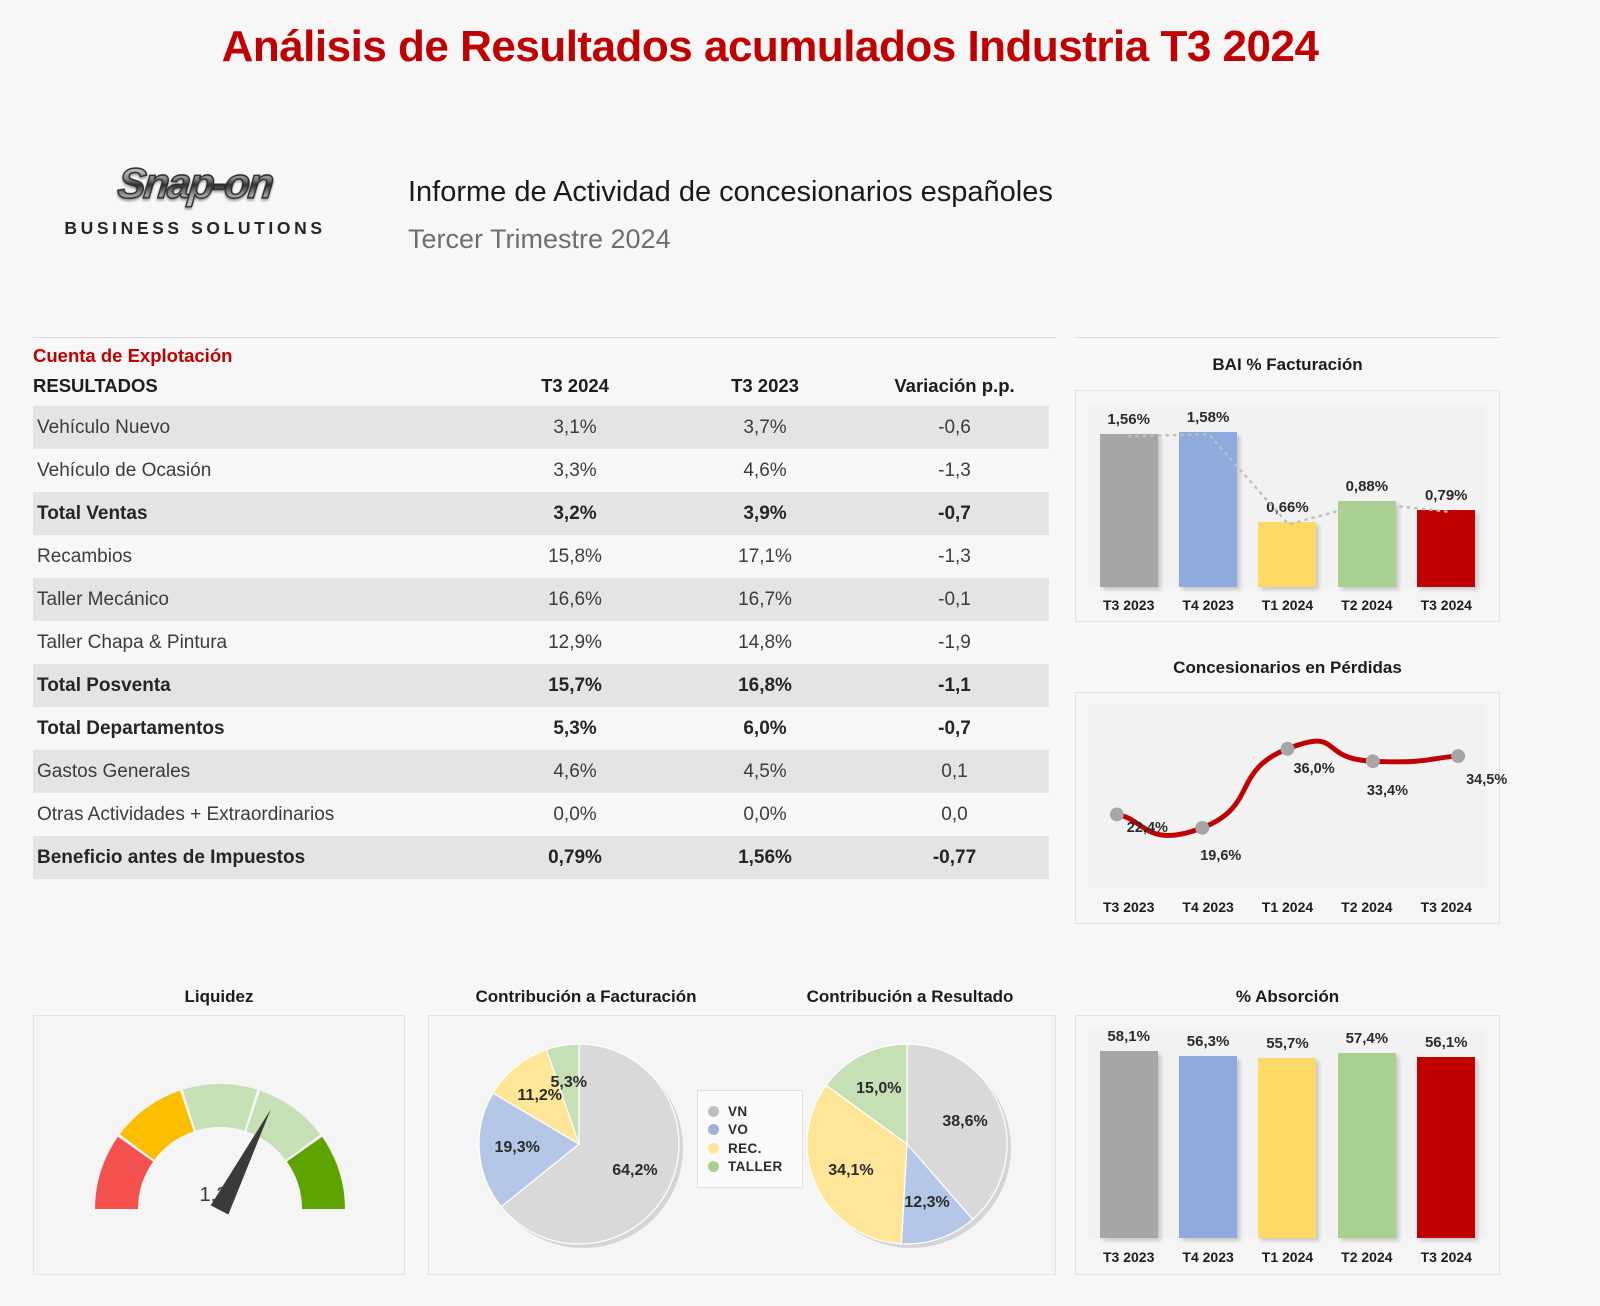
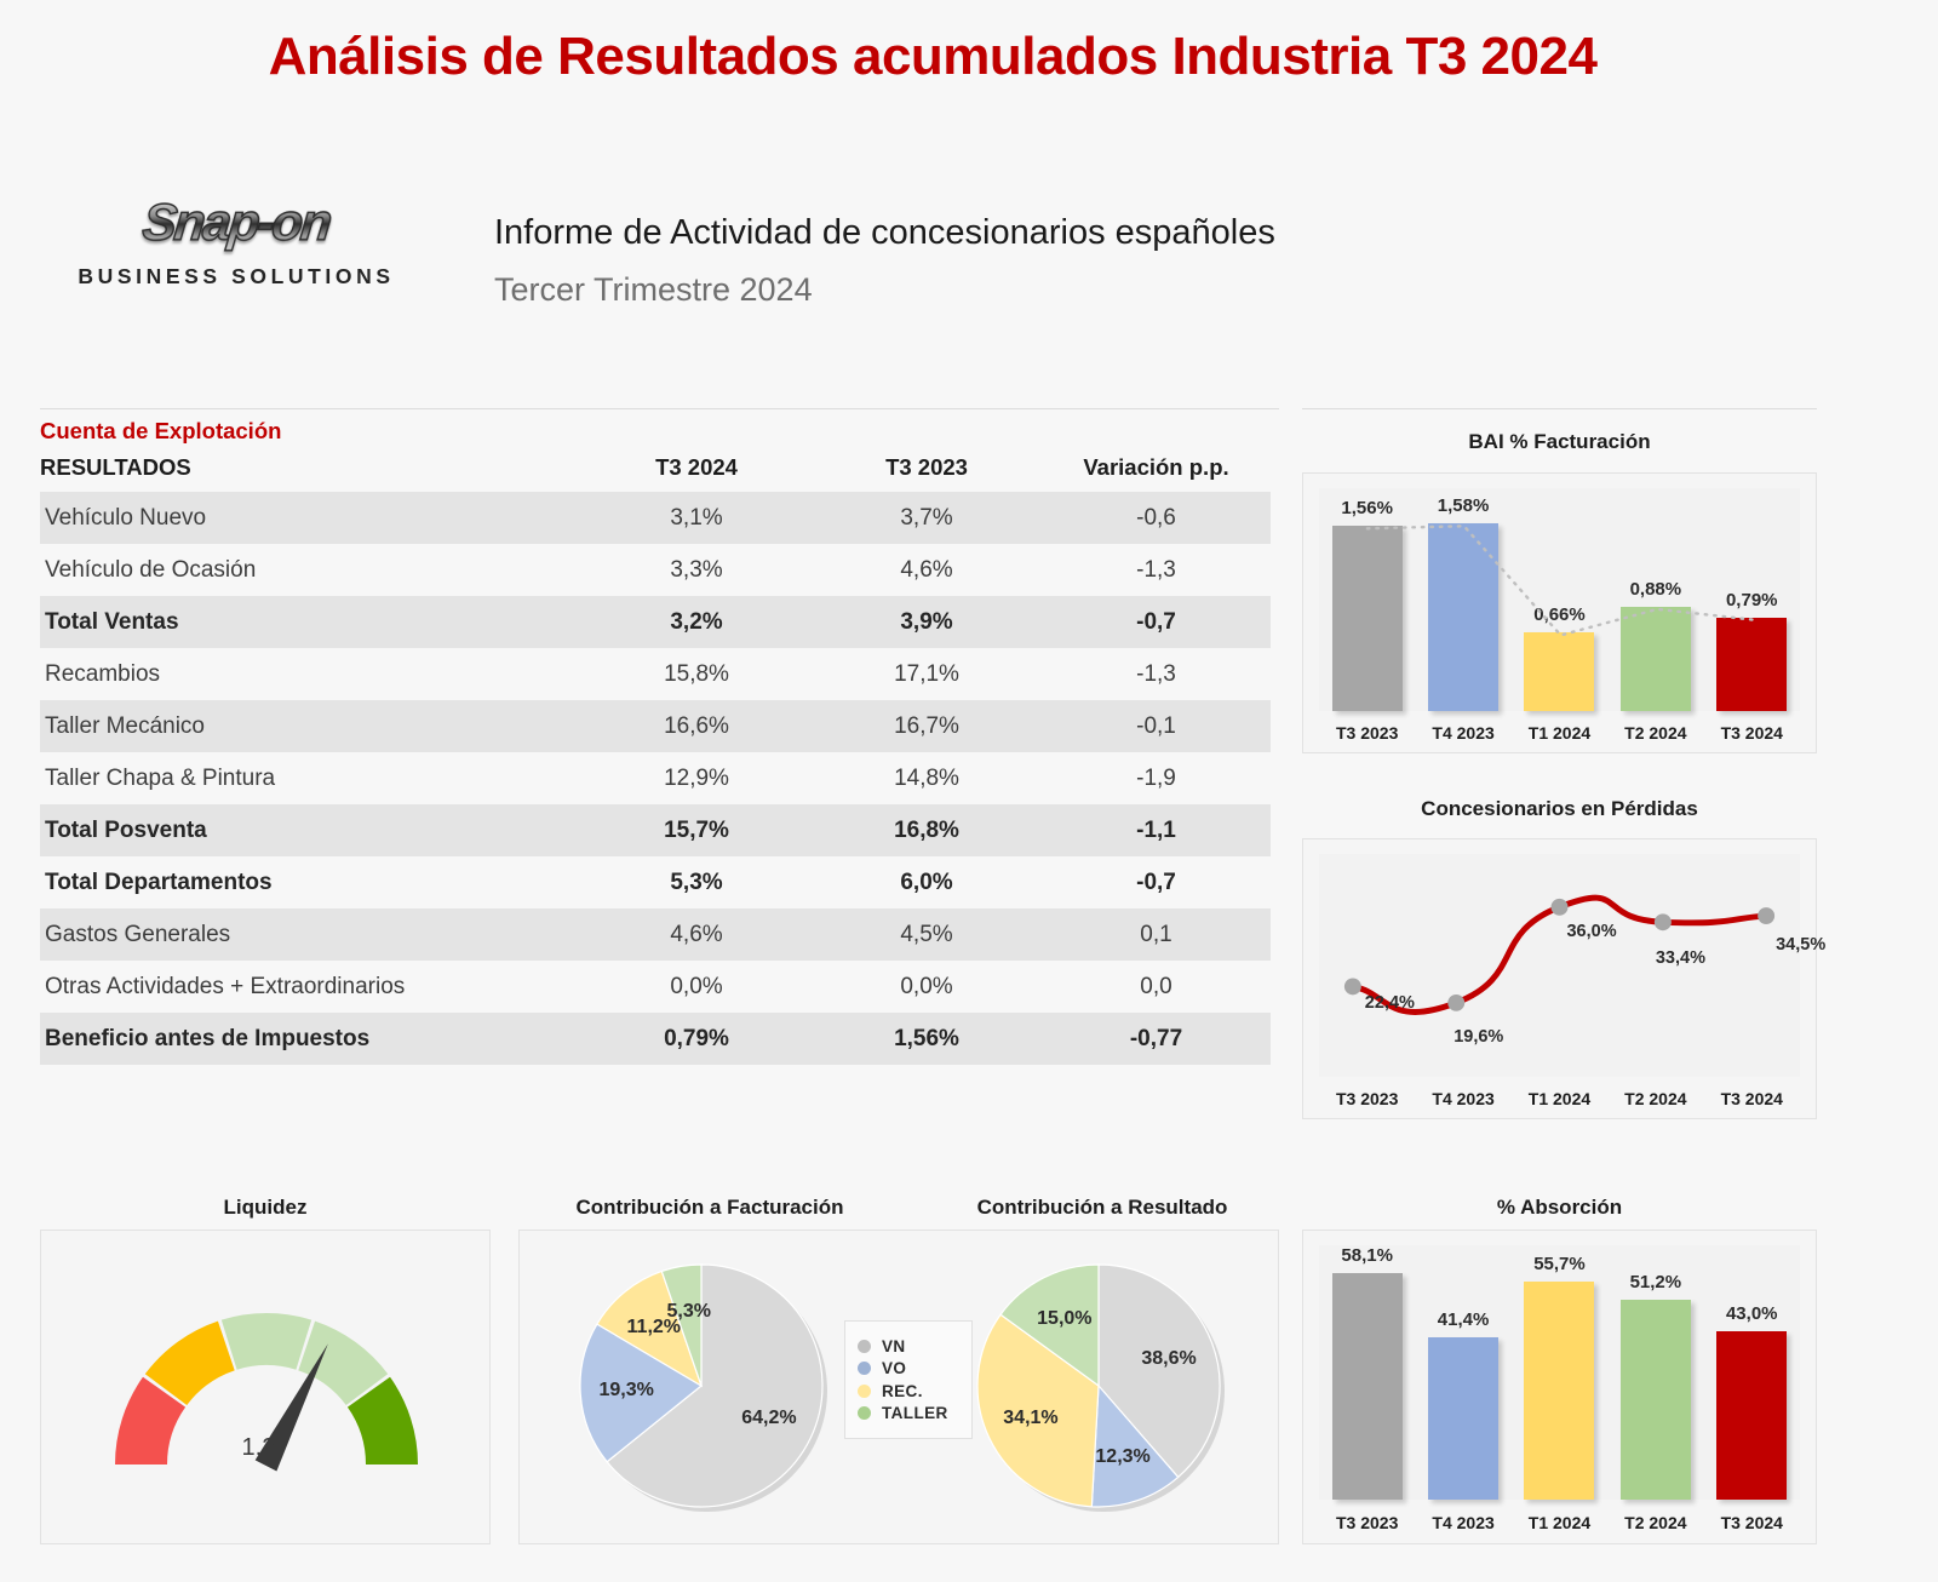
% Absorción/T4 2023: 56,3% -> 41,4%
% Absorción/T2 2024: 57,4% -> 51,2%
% Absorción/T3 2024: 56,1% -> 43,0%
